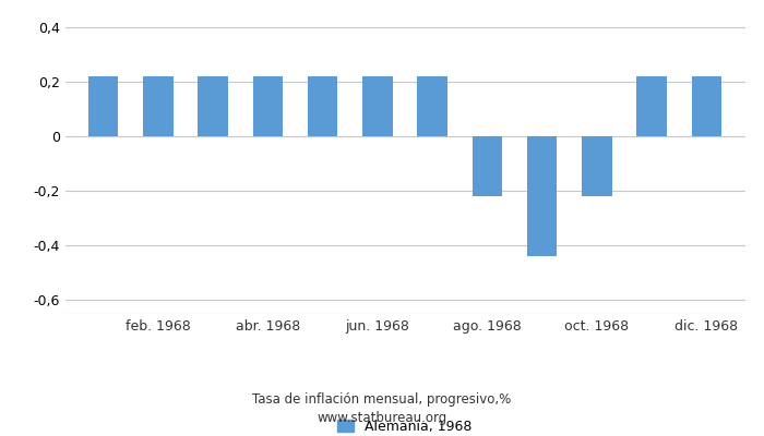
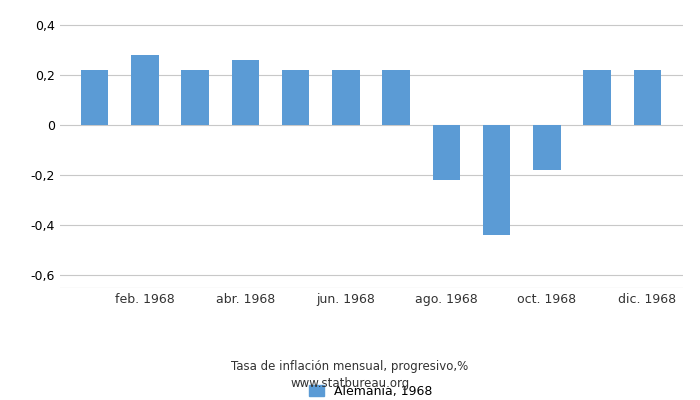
feb. 1968: 0,22 -> 0,28
abr. 1968: 0,22 -> 0,26
oct. 1968: -0,22 -> -0,18
